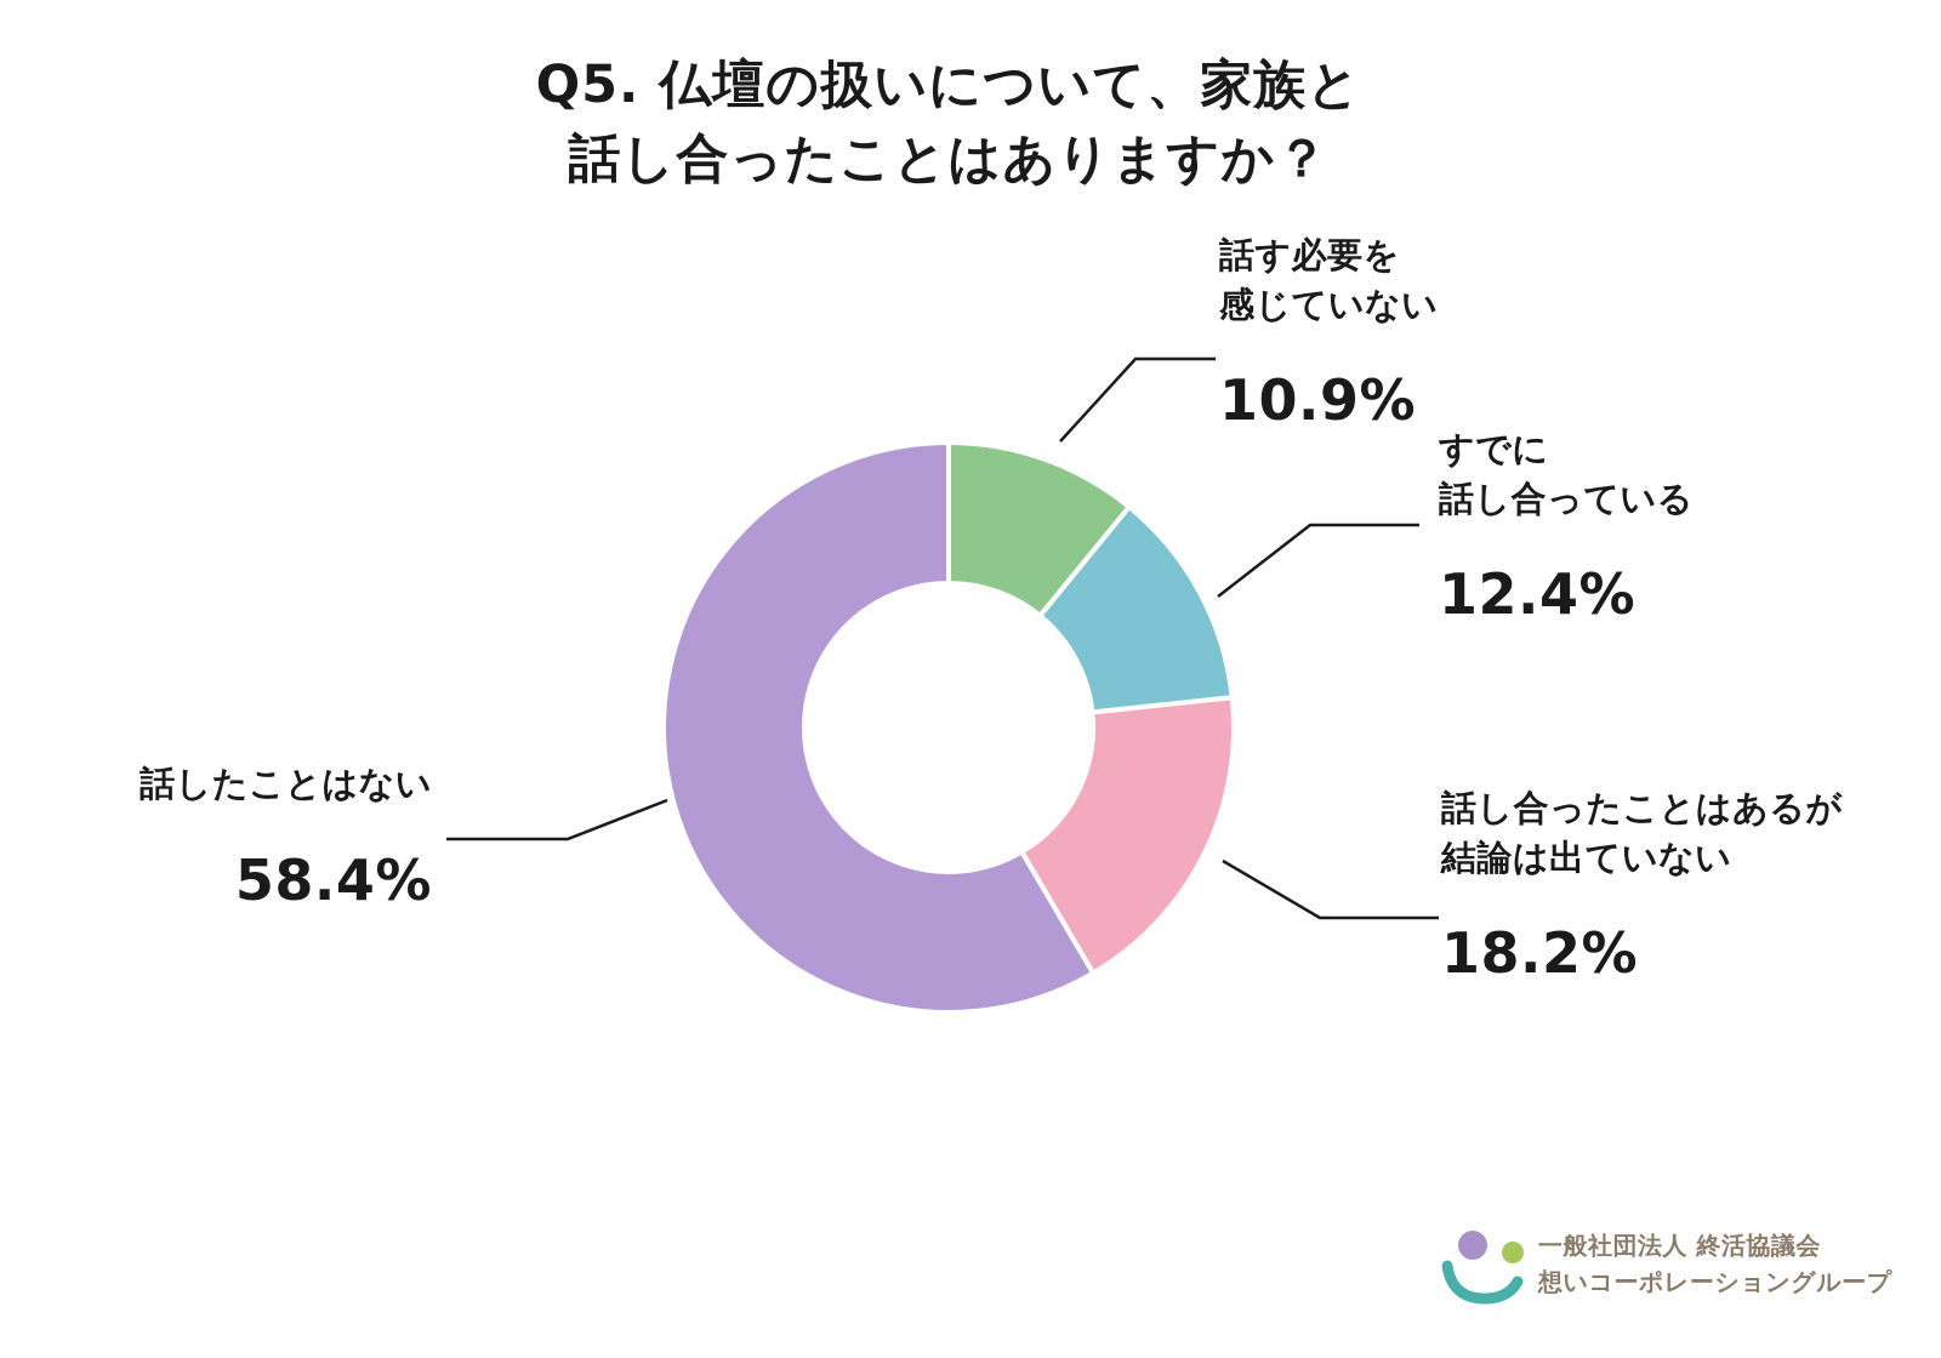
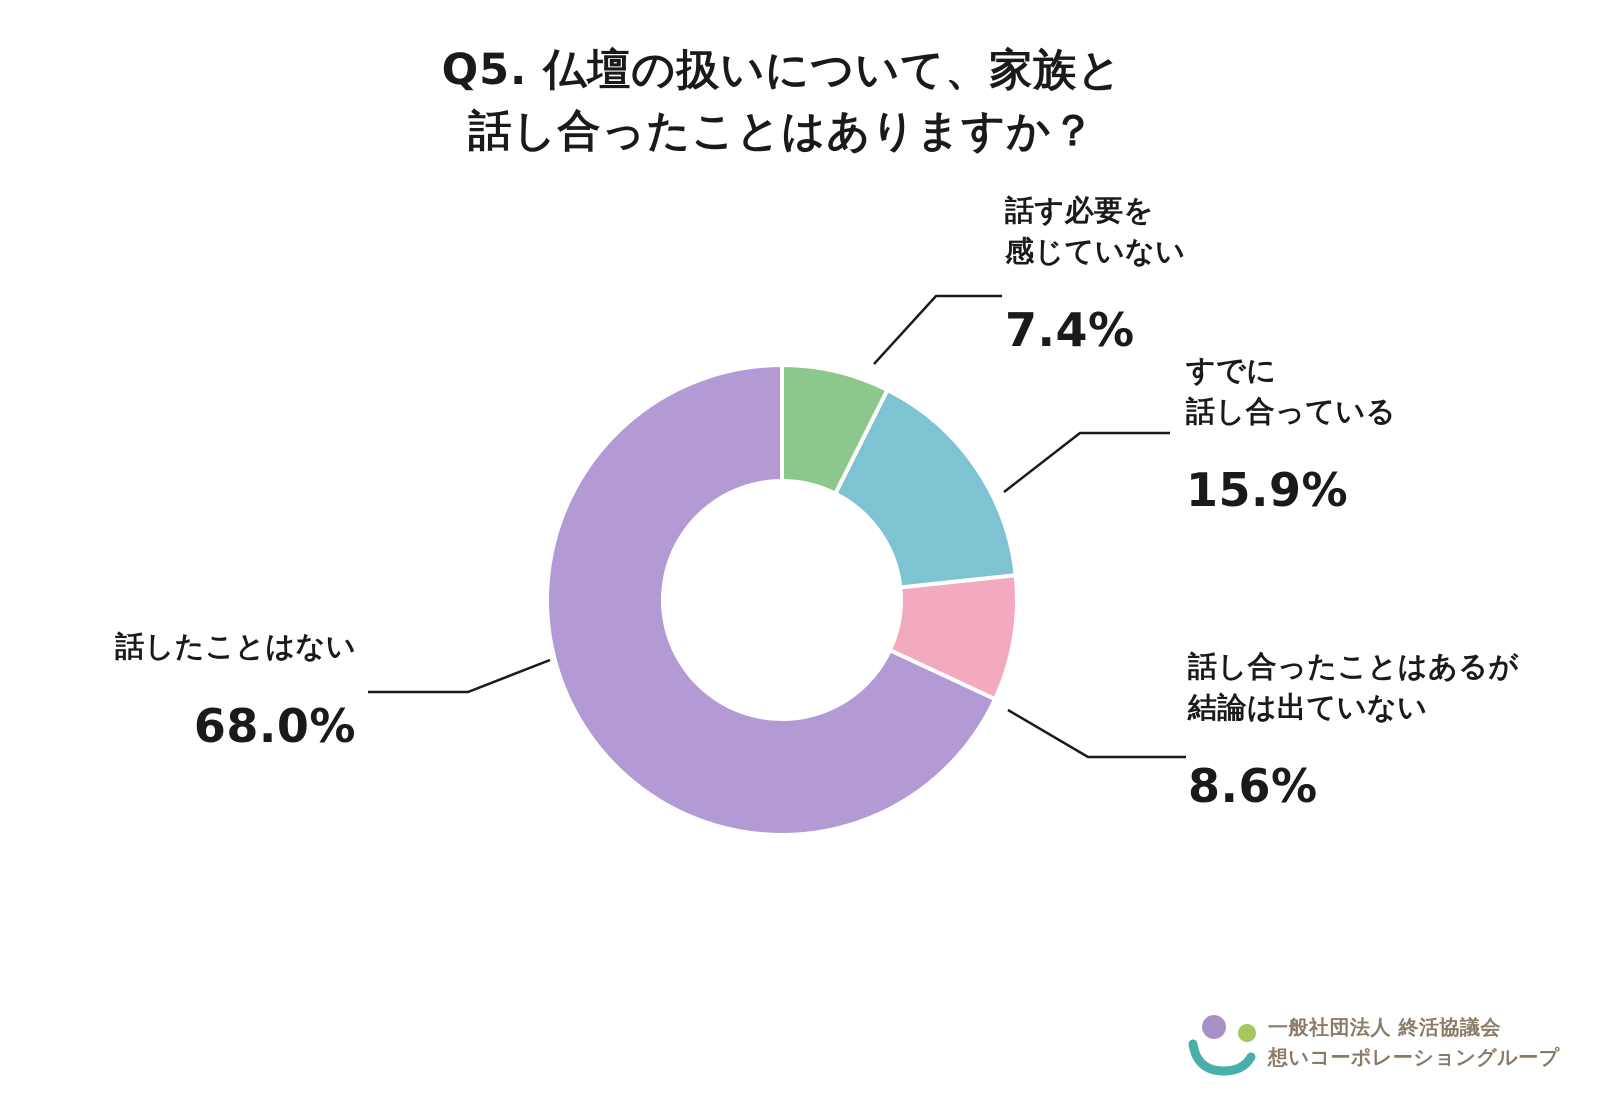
話す必要を感じていない: 10.9% -> 7.4%
すでに話し合っている: 12.4% -> 15.9%
話し合ったことはあるが結論は出ていない: 18.2% -> 8.6%
話したことはない: 58.4% -> 68.0%
